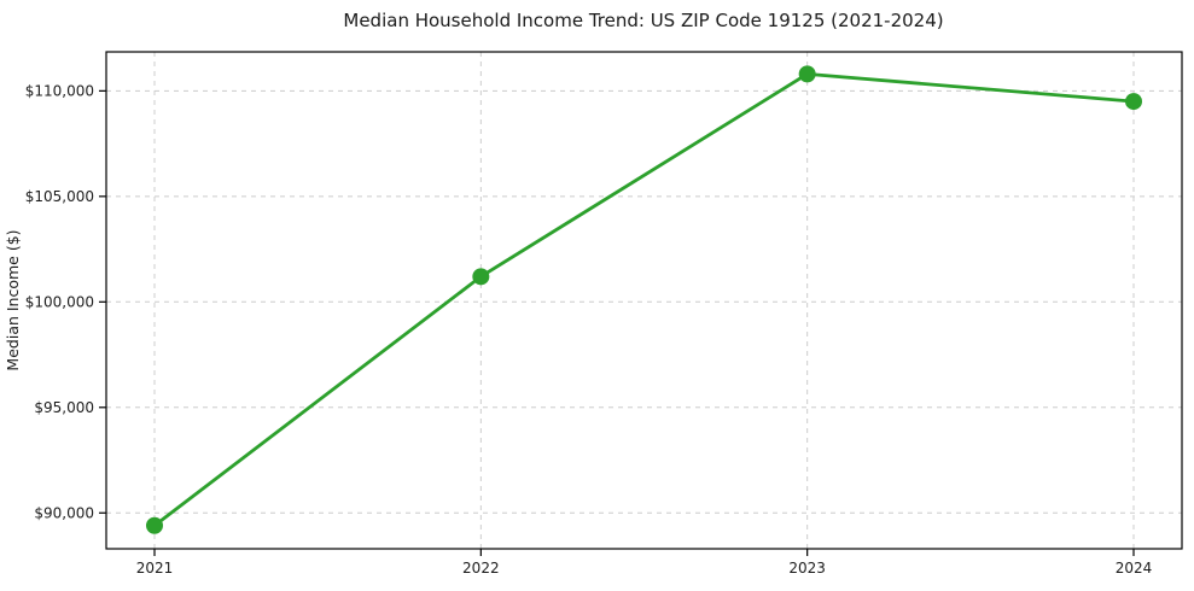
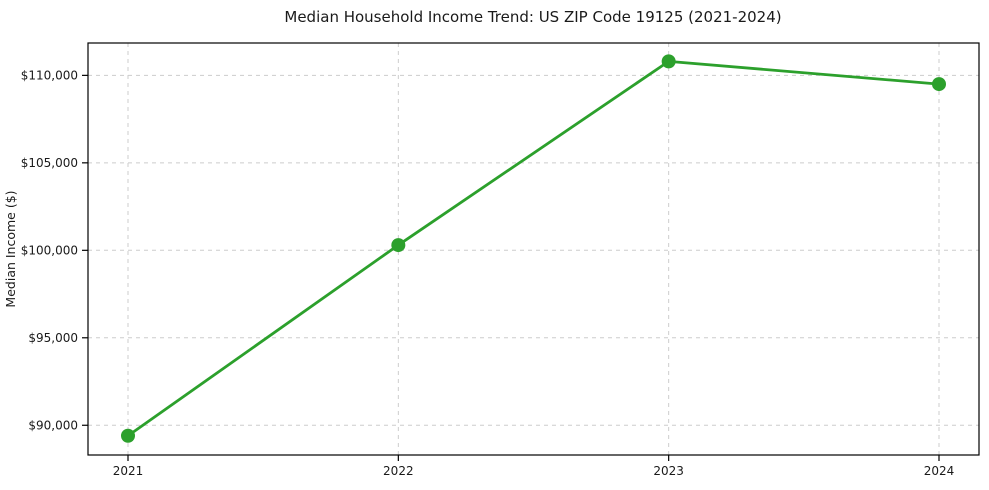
2022: $101200 -> $100300
